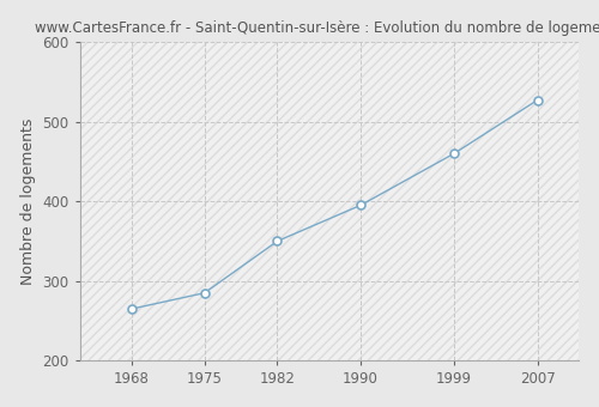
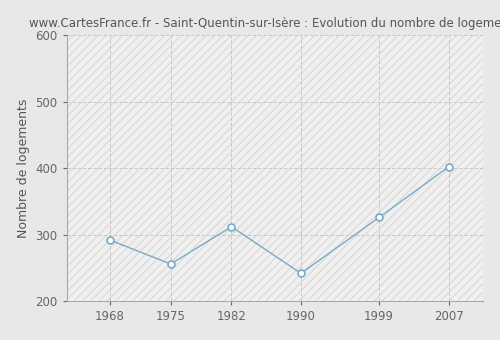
1968: 265 -> 292
1975: 285 -> 256
1982: 350 -> 312
1990: 395 -> 242
1999: 460 -> 326
2007: 527 -> 402
